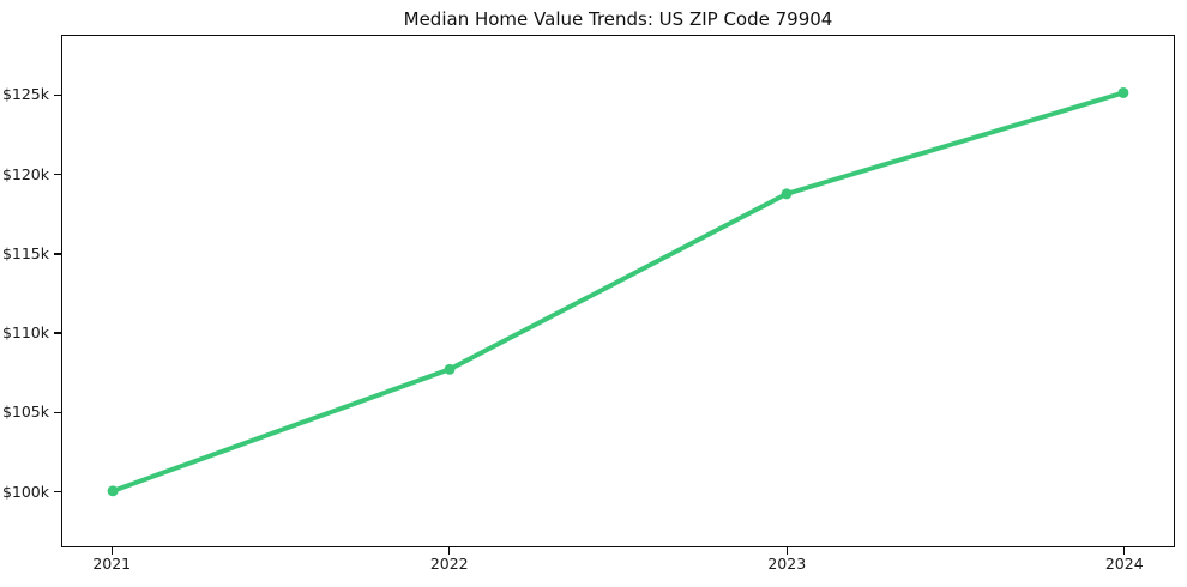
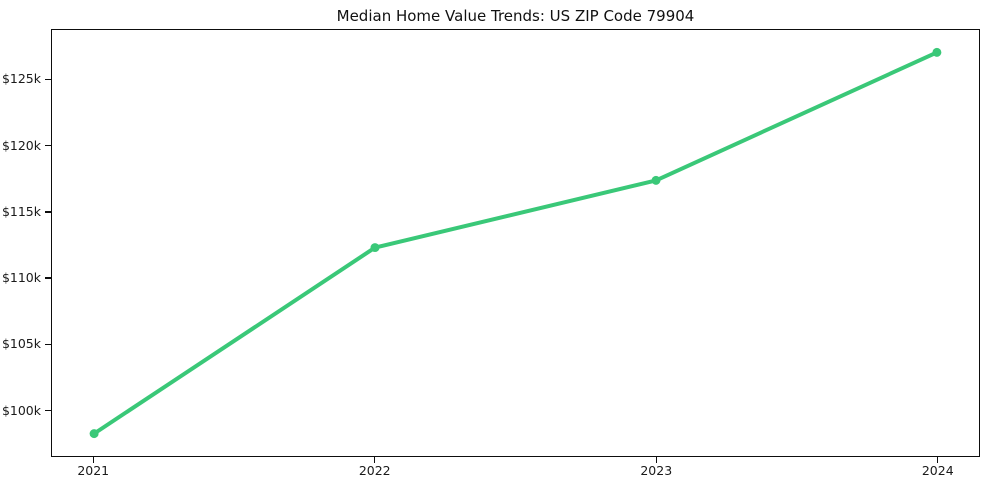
2021: $100.0k -> $98.2k
2022: $107.7k -> $112.3k
2023: $118.8k -> $117.4k
2024: $125.2k -> $127.1k
